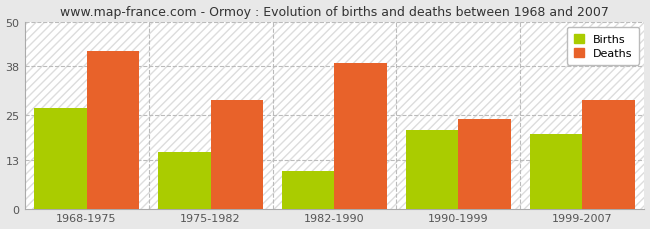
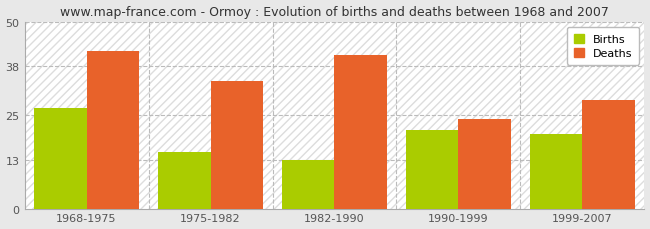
Deaths/1975-1982: 29 -> 34
Births/1982-1990: 10 -> 13
Deaths/1982-1990: 39 -> 41
